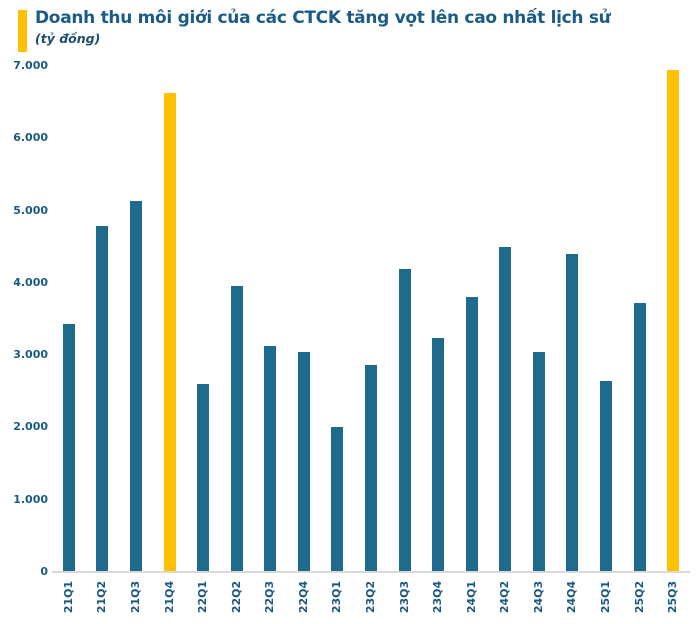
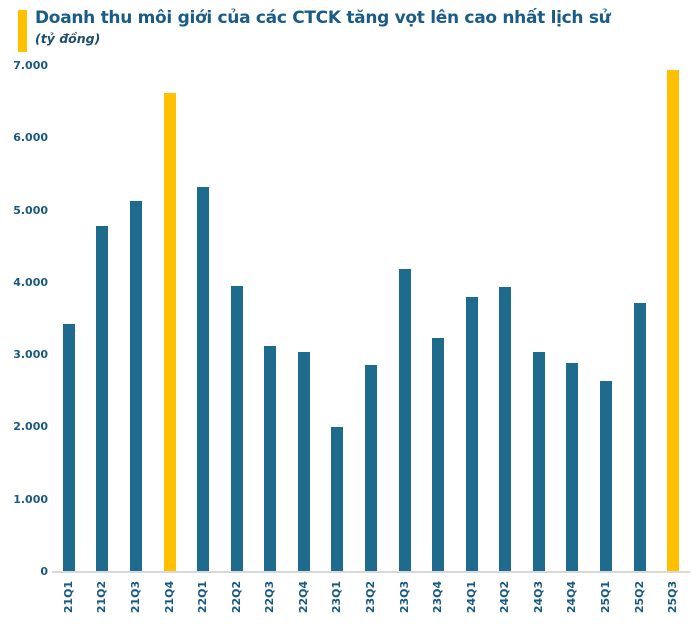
22Q1: 2600 -> 5300
24Q2: 4500 -> 3900
24Q4: 4400 -> 2900
